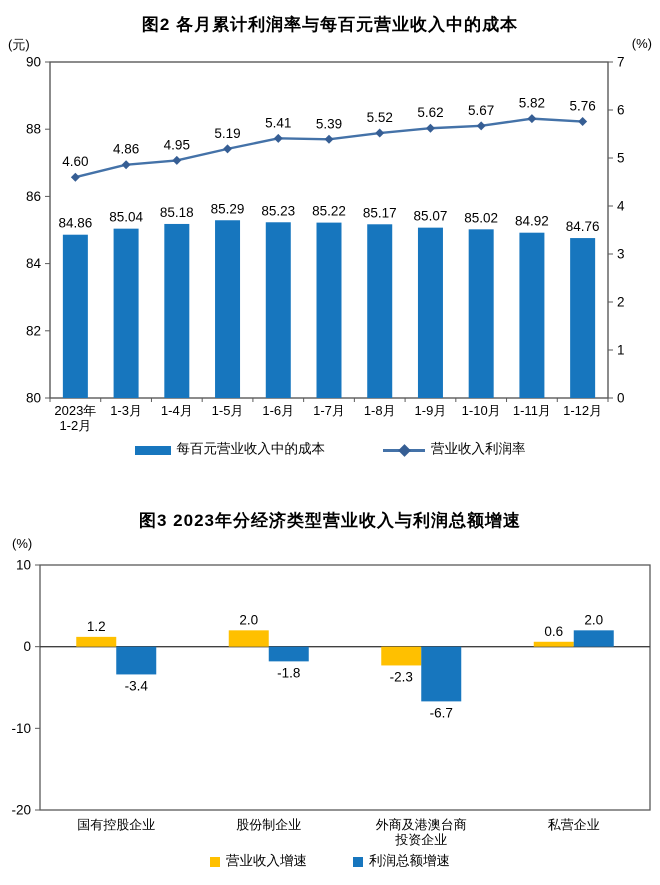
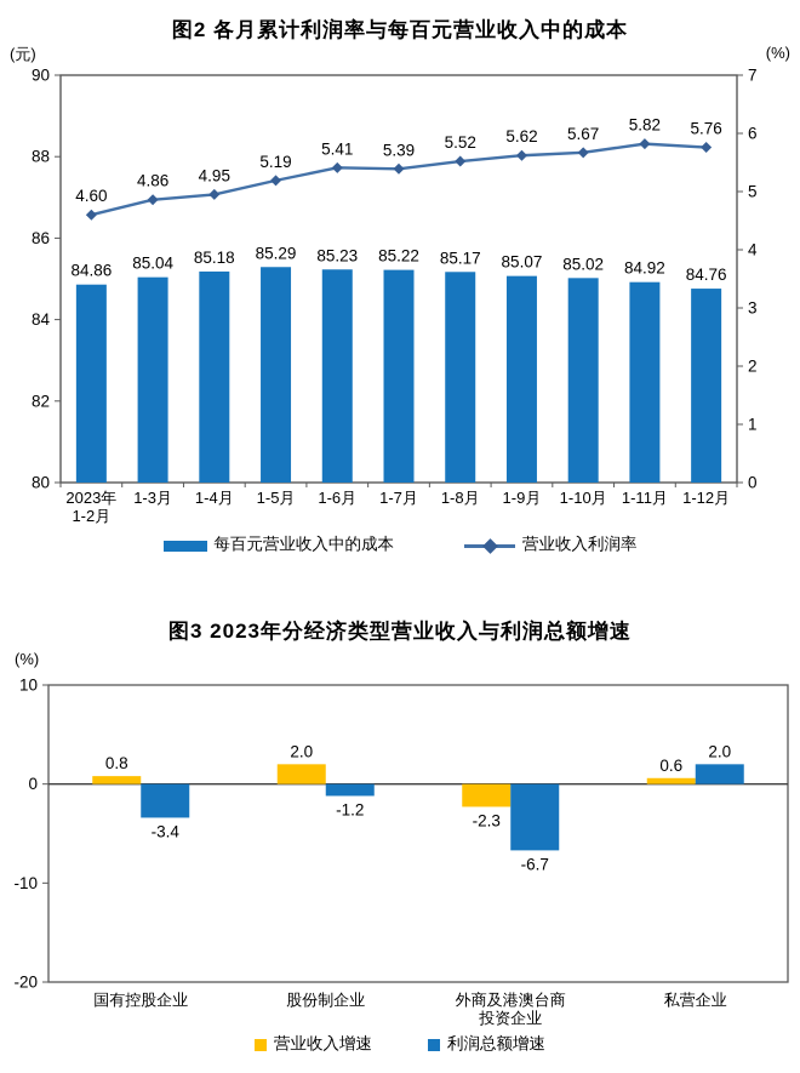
图3 2023年分经济类型营业收入与利润总额增速/营业收入增速/国有控股企业: 1.2 -> 0.8
图3 2023年分经济类型营业收入与利润总额增速/利润总额增速/股份制企业: -1.8 -> -1.2
